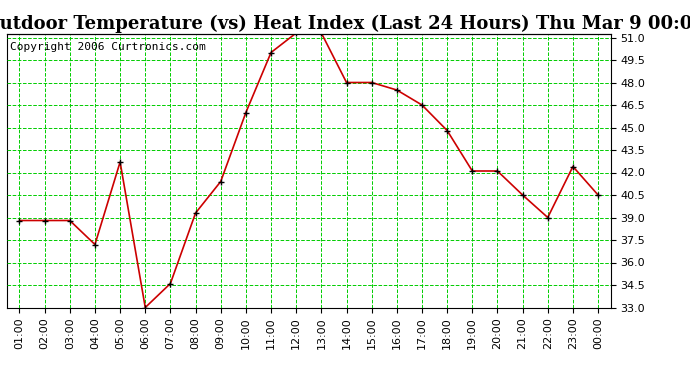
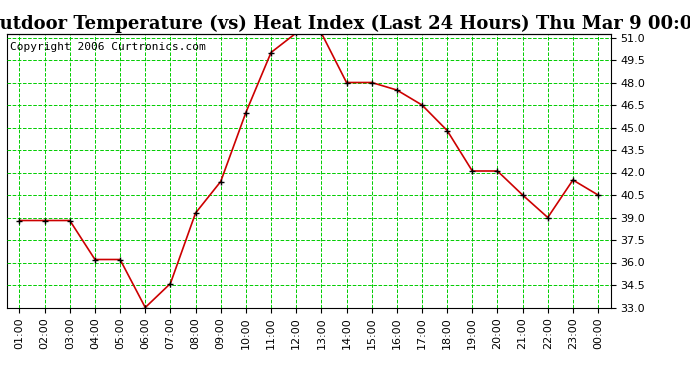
04:00: 37.2 -> 36.2
05:00: 42.7 -> 36.2
23:00: 42.4 -> 41.5
